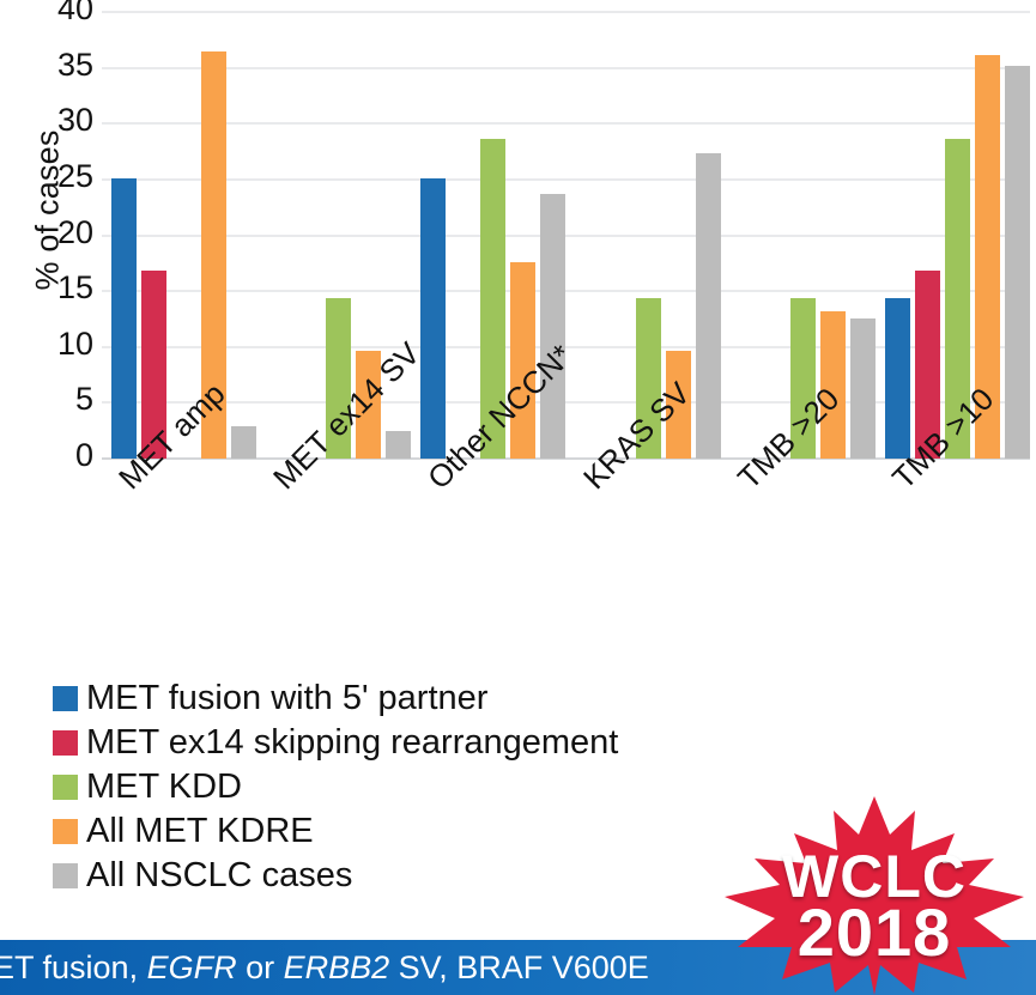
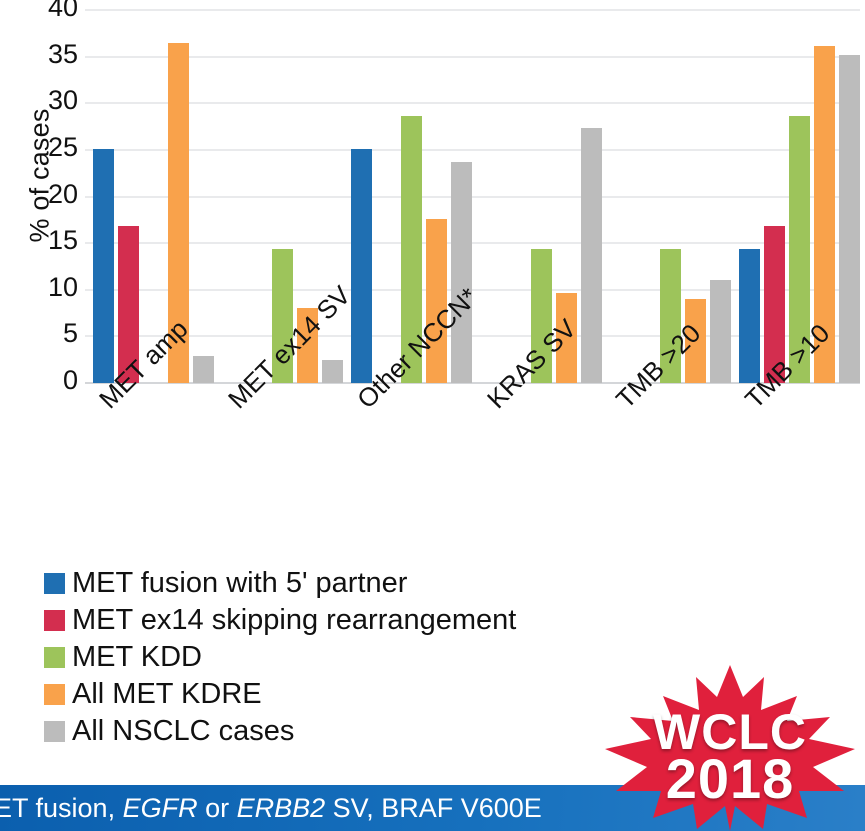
All MET KDRE/MET ex14 SV: 10 -> 8
All MET KDRE/TMB >20: 13 -> 9
All NSCLC cases/TMB >20: 13 -> 11
